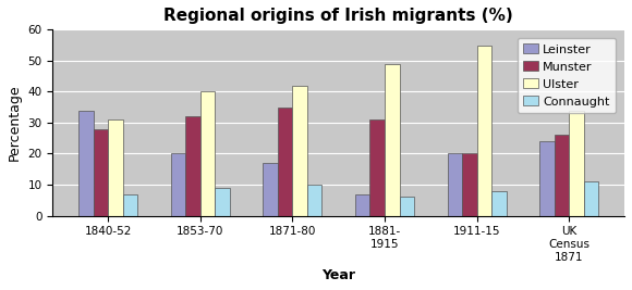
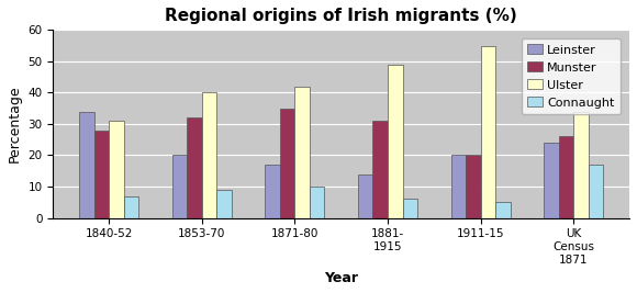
Leinster/1881- 1915: 7 -> 14
Connaught/1911-15: 8 -> 5
Connaught/UK Census 1871: 11 -> 17
